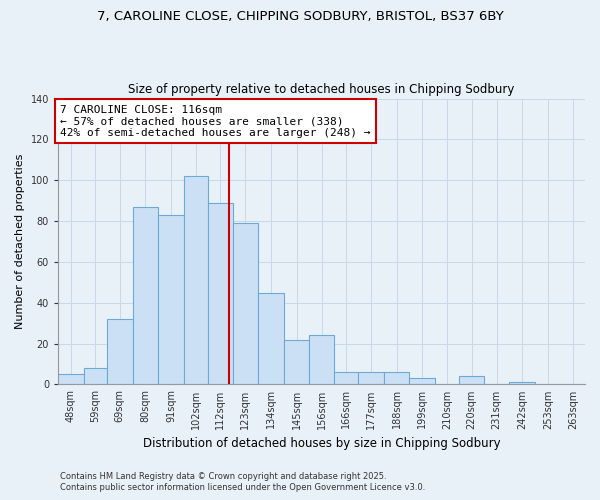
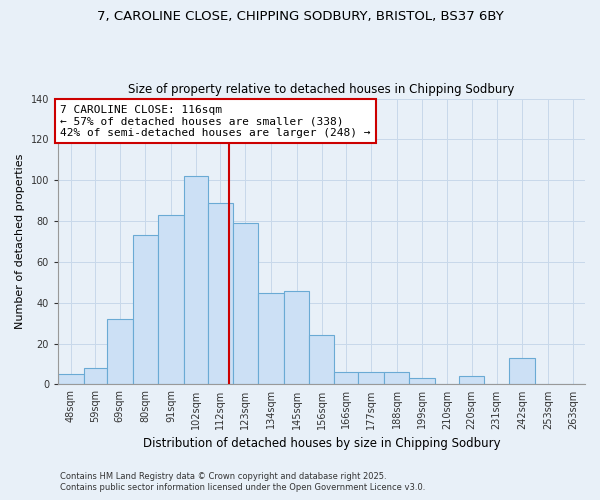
80sqm: 87 -> 73
145sqm: 22 -> 46
242sqm: 1 -> 13
